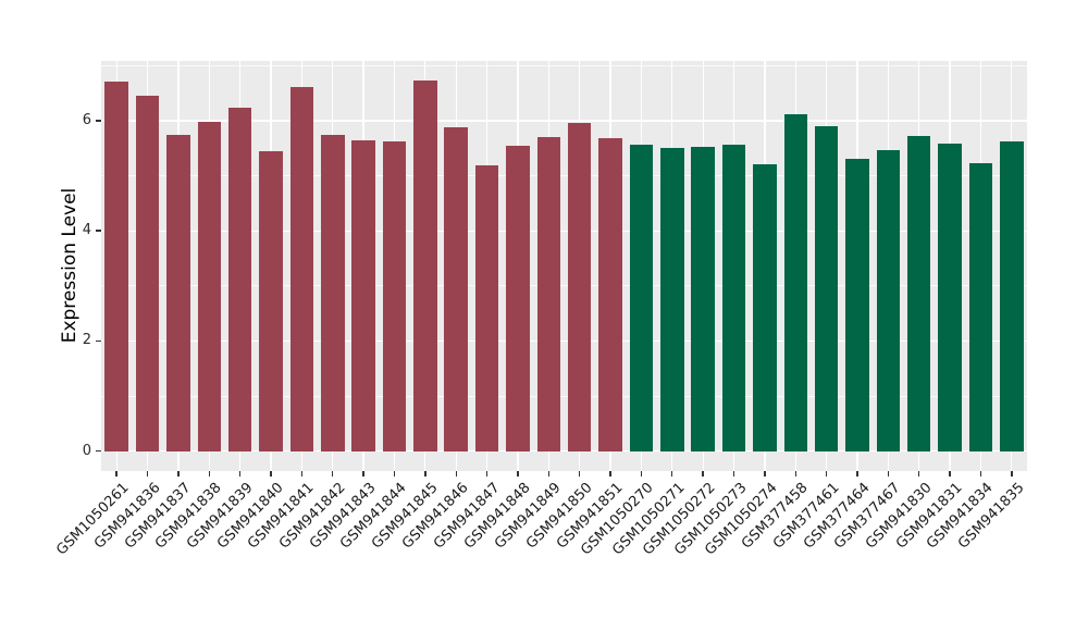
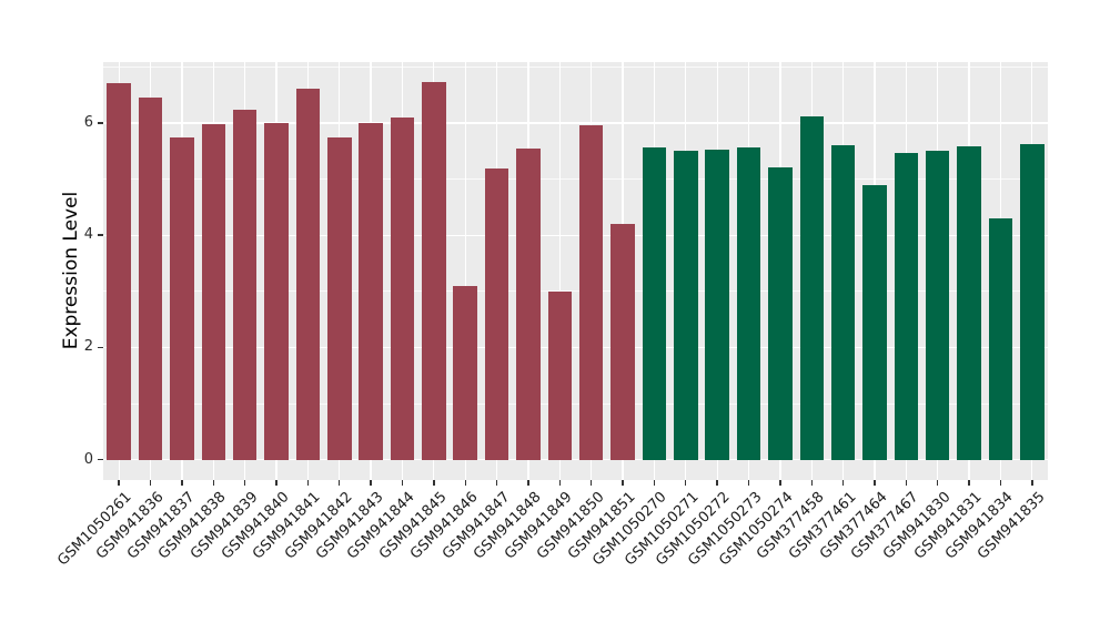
GSM941840: 5.4 -> 6.0
GSM941843: 5.7 -> 6.0
GSM941844: 5.6 -> 6.1
GSM941846: 5.9 -> 3.1
GSM941849: 5.7 -> 3.0
GSM941851: 5.7 -> 4.2
GSM377461: 5.9 -> 5.6
GSM377464: 5.3 -> 4.9
GSM941830: 5.7 -> 5.5
GSM941834: 5.2 -> 4.3
